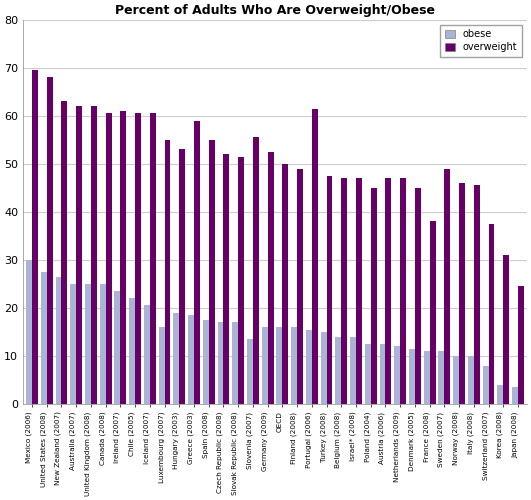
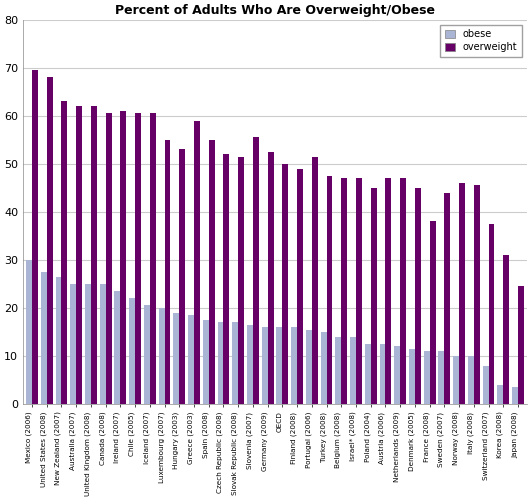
obese/Luxembourg (2007): 16.0 -> 20.0
obese/Slovenia (2007): 13.5 -> 16.5
overweight/Portugal (2006): 61.5 -> 51.5
overweight/Sweden (2007): 49.0 -> 44.0
